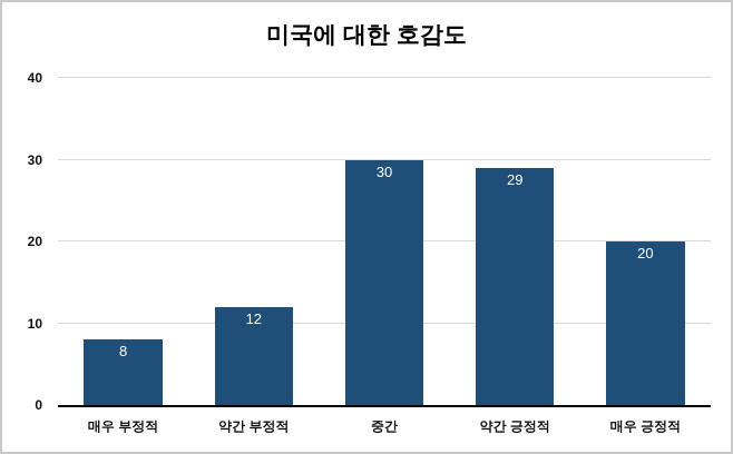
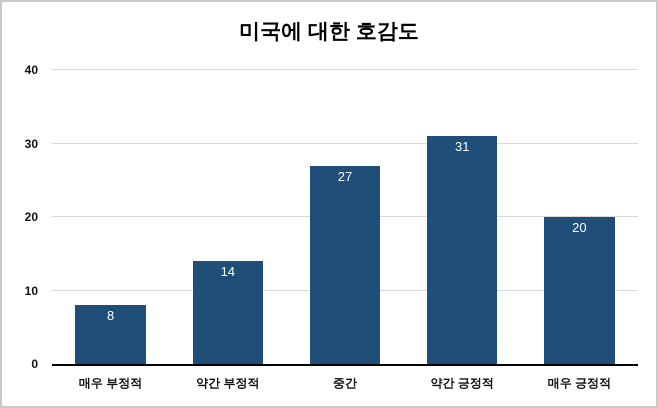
약간 부정적: 12 -> 14
중간: 30 -> 27
약간 긍정적: 29 -> 31
